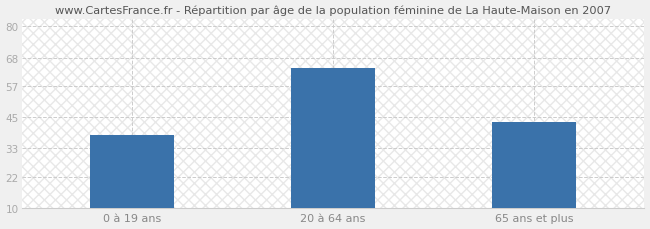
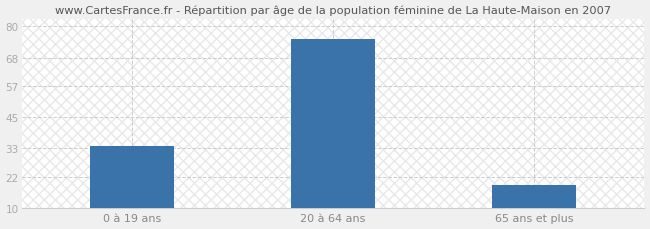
0 à 19 ans: 38 -> 34
20 à 64 ans: 64 -> 75
65 ans et plus: 43 -> 19
